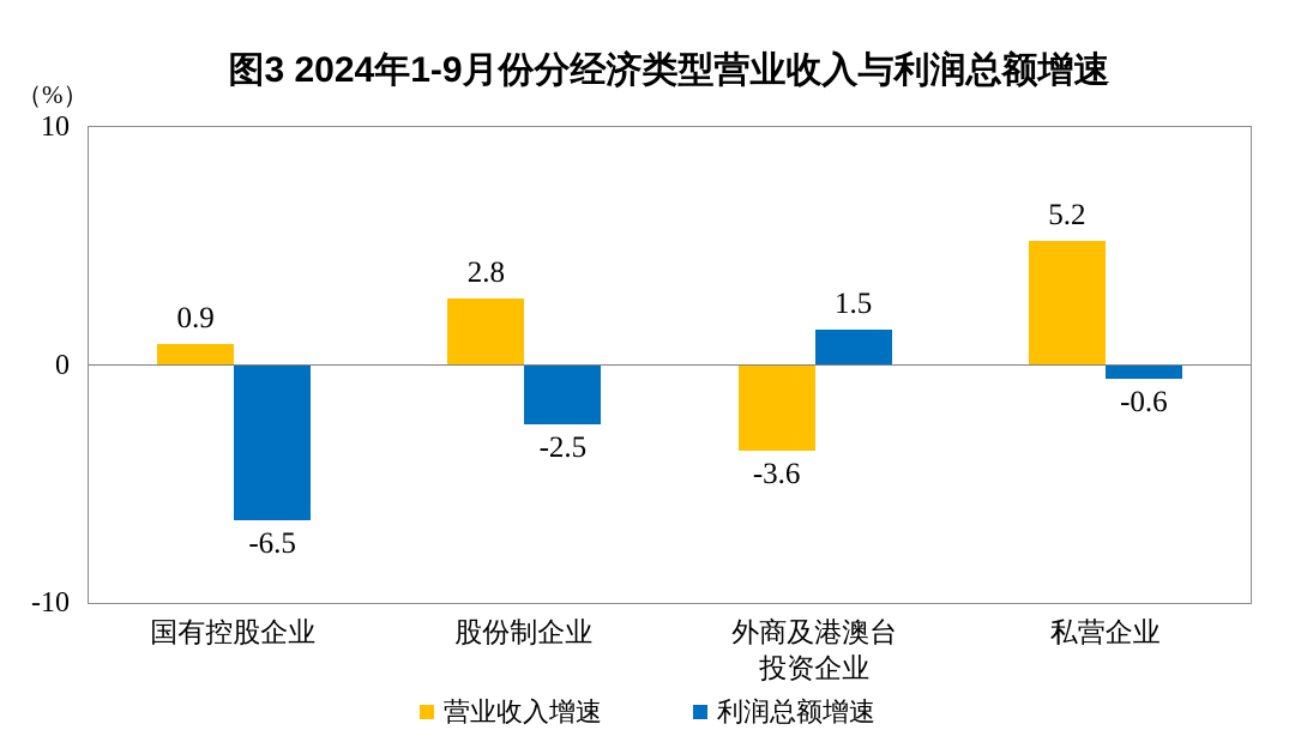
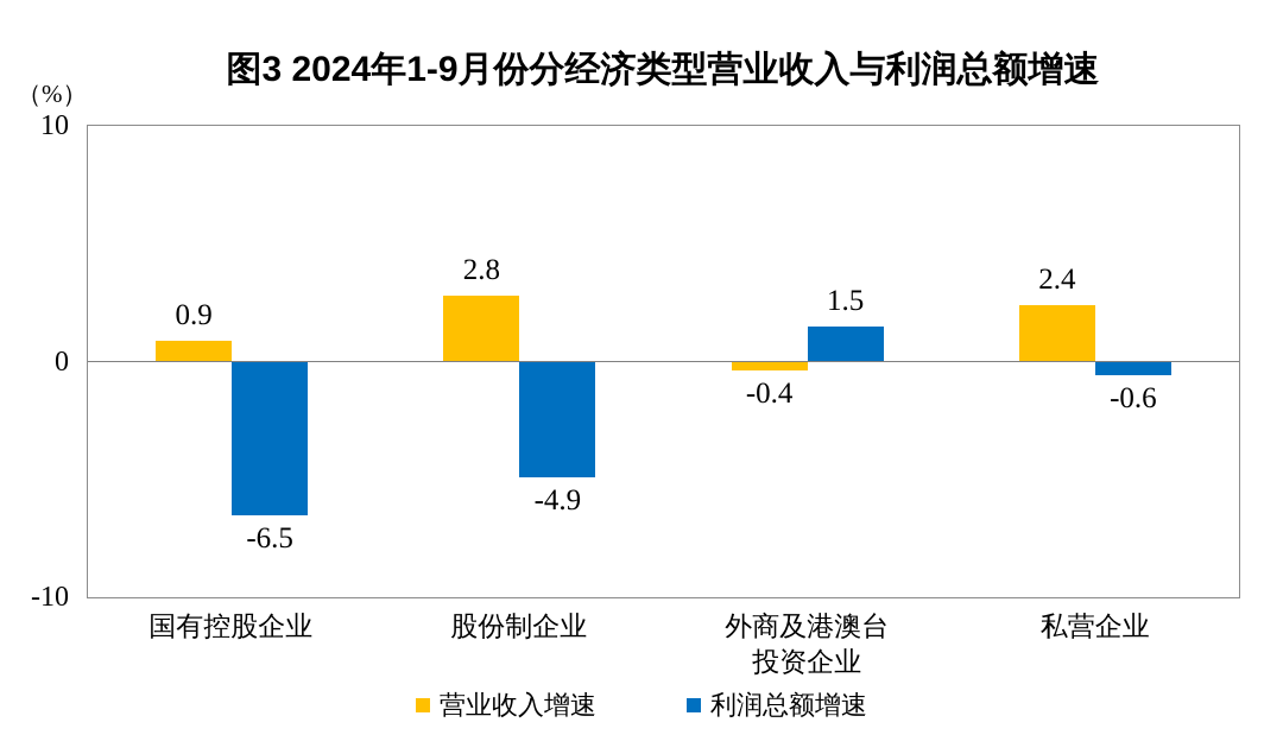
利润总额增速/股份制企业: -2.5 -> -4.9
营业收入增速/外商及港澳台 投资企业: -3.6 -> -0.4
营业收入增速/私营企业: 5.2 -> 2.4
